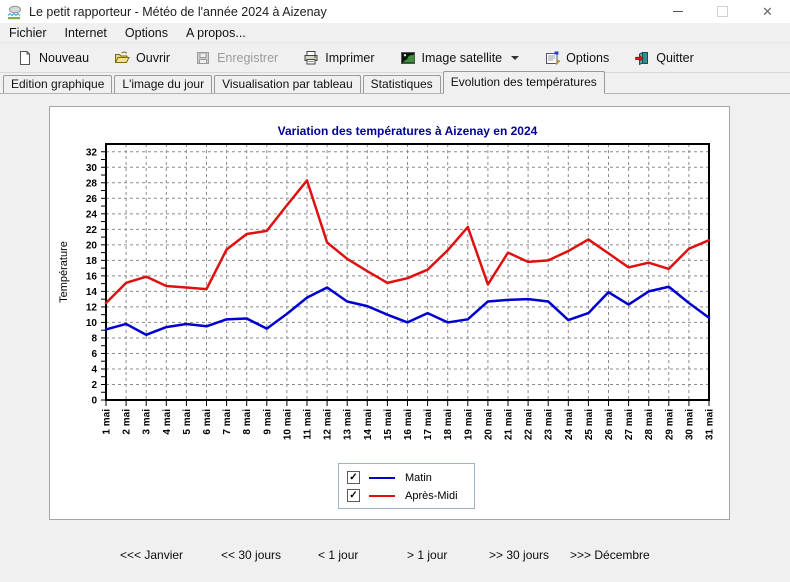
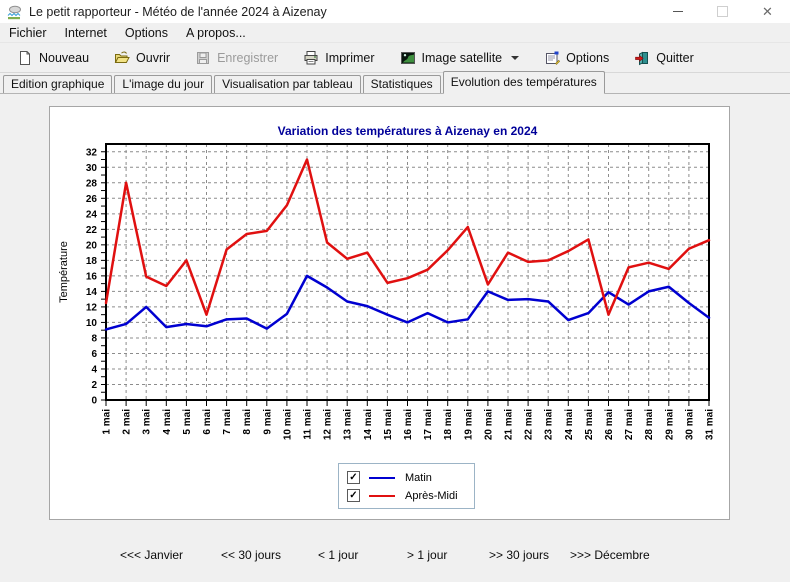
Après-Midi/2 mai: 15 -> 28
Matin/3 mai: 8 -> 12
Après-Midi/5 mai: 14 -> 18
Après-Midi/6 mai: 14 -> 11
Matin/11 mai: 13 -> 16
Après-Midi/11 mai: 28 -> 31
Après-Midi/14 mai: 17 -> 19
Matin/20 mai: 13 -> 14
Après-Midi/26 mai: 19 -> 11
